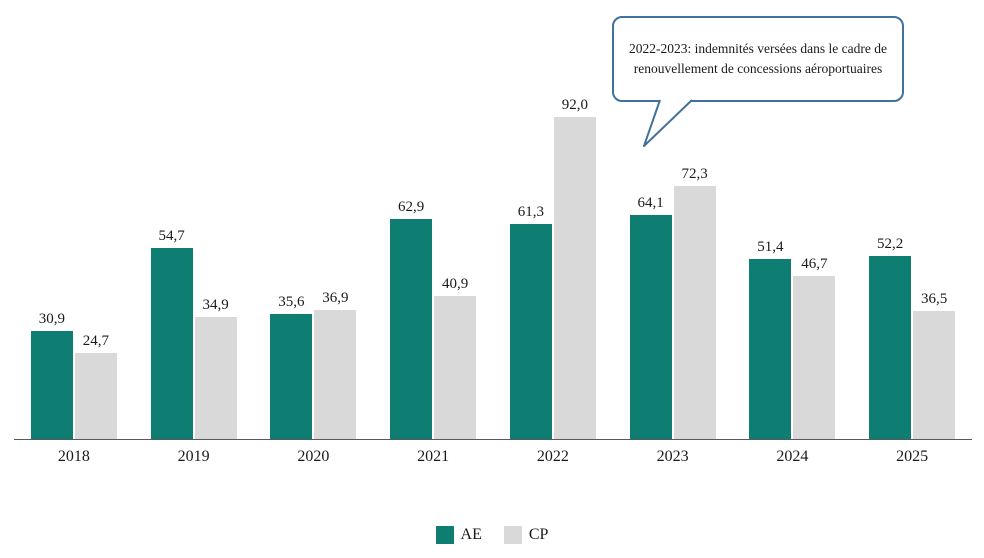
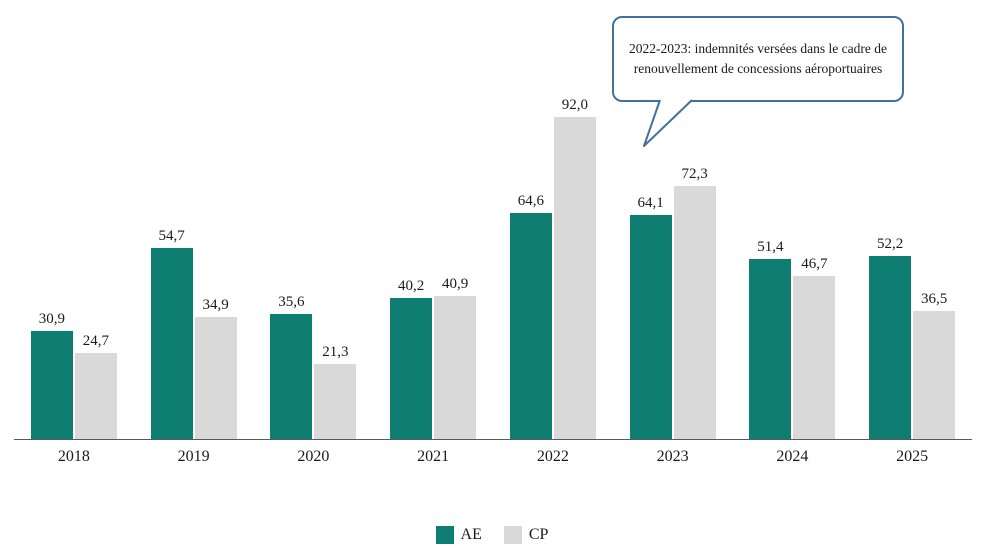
CP/2020: 36,9 -> 21,3
AE/2021: 62,9 -> 40,2
AE/2022: 61,3 -> 64,6
